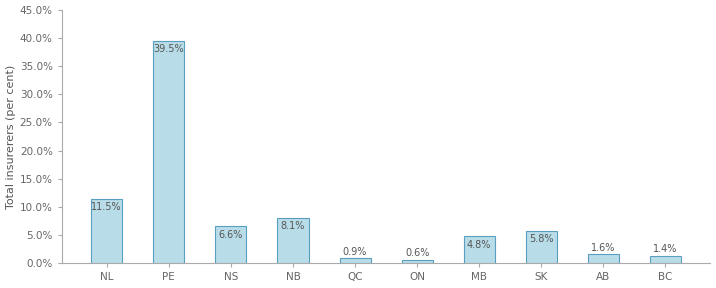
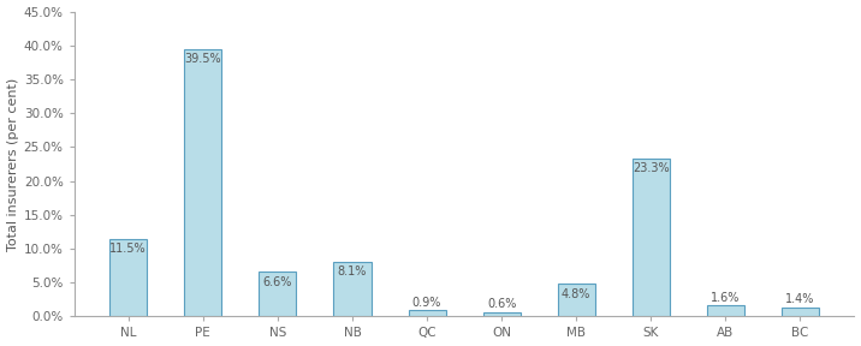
SK: 5.8% -> 23.3%
